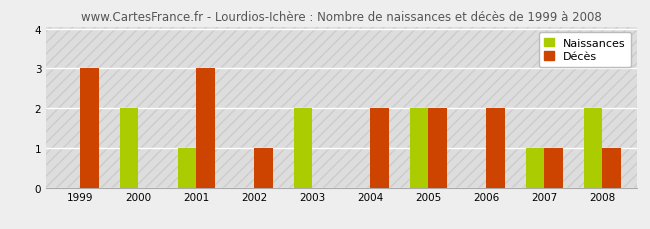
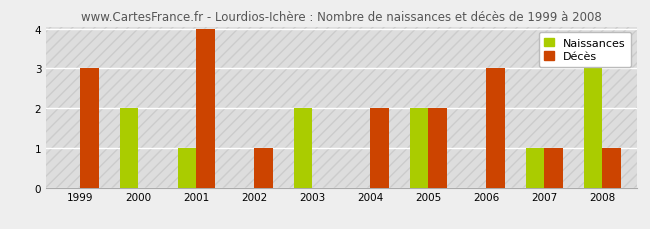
Décès/2001: 3 -> 4
Décès/2006: 2 -> 3
Naissances/2008: 2 -> 3
